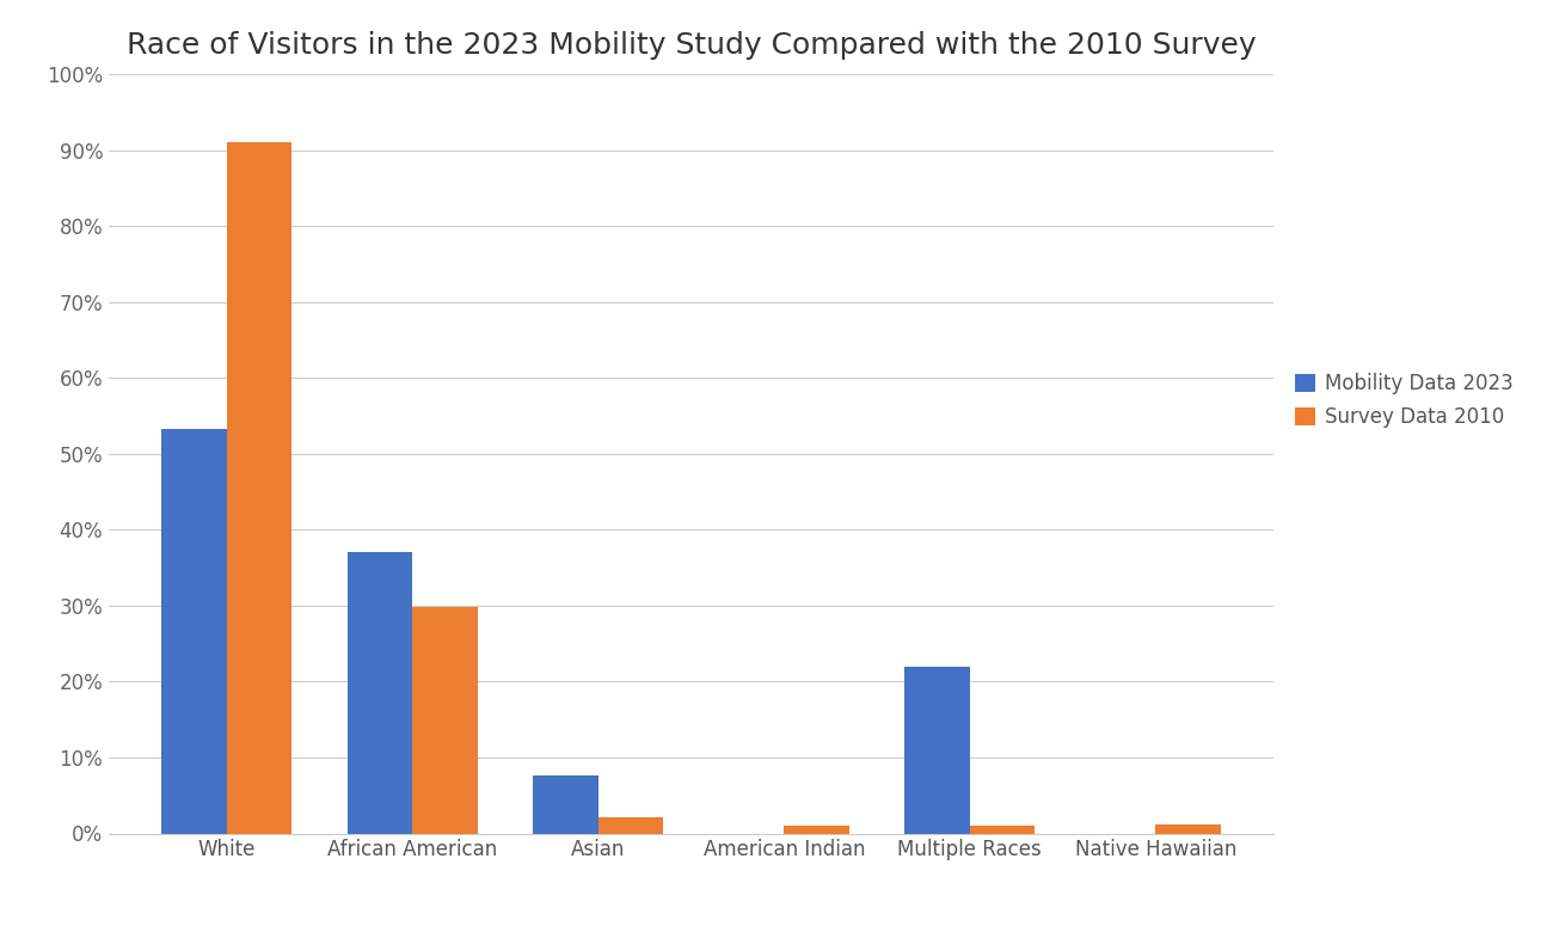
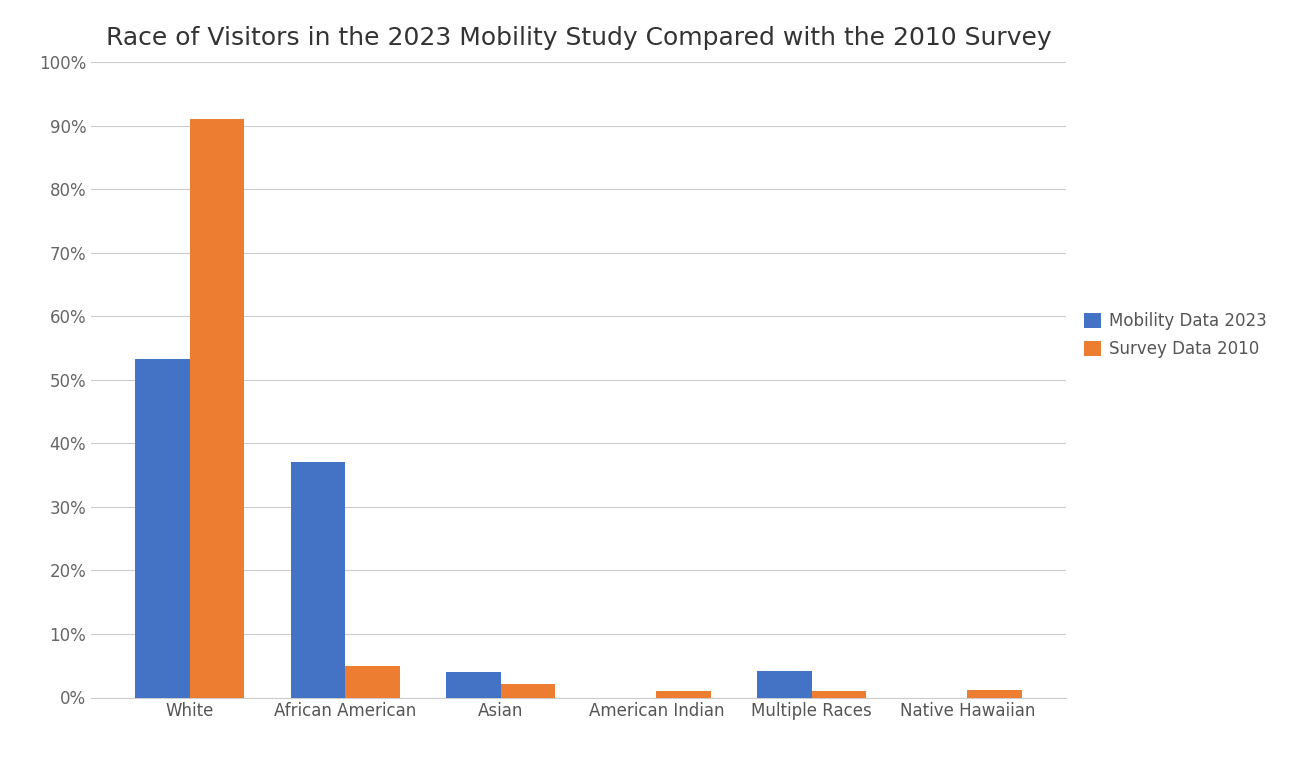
Survey Data 2010/African American: 29.8% -> 5.0%
Mobility Data 2023/Asian: 7.6% -> 4.0%
Mobility Data 2023/Multiple Races: 22.0% -> 4.2%
